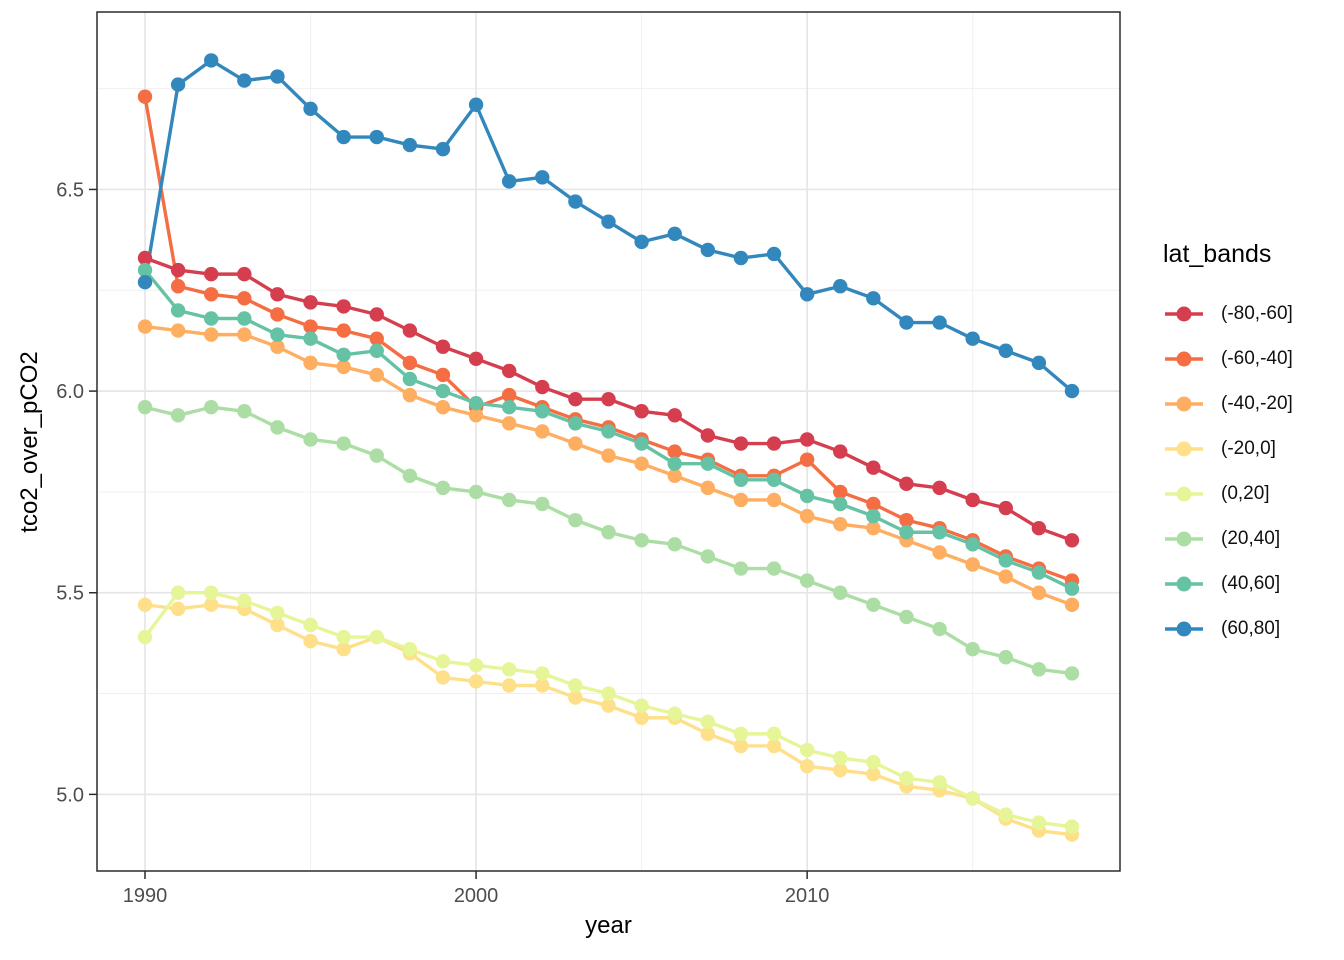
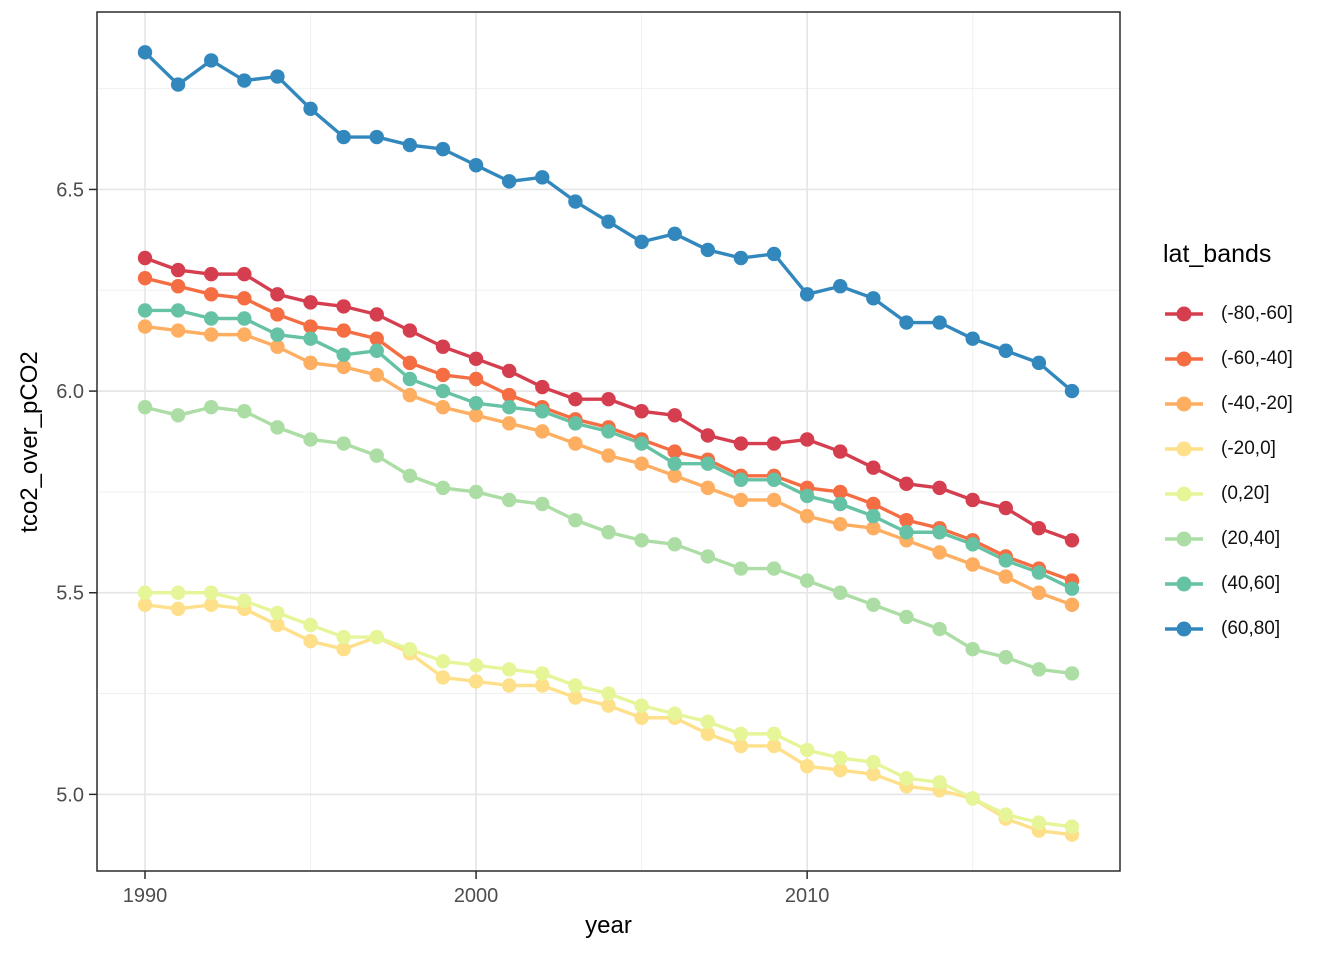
(-60,-40]/1990: 6.73 -> 6.28
(0,20]/1990: 5.39 -> 5.50
(40,60]/1990: 6.30 -> 6.20
(60,80]/1990: 6.27 -> 6.84
(-60,-40]/2000: 5.96 -> 6.03
(60,80]/2000: 6.71 -> 6.56
(-60,-40]/2010: 5.83 -> 5.76
